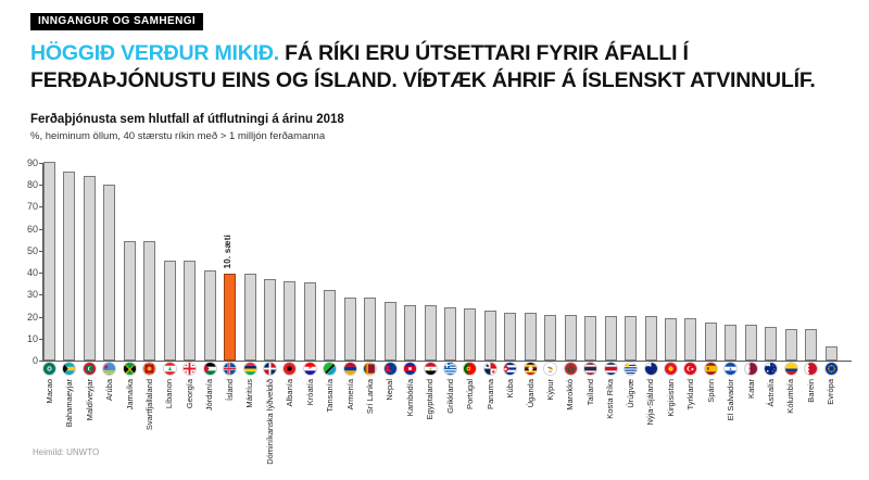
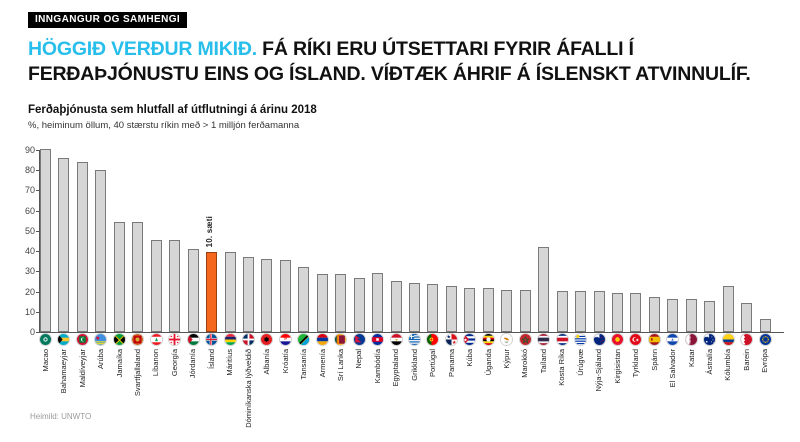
Kambódía: 25 -> 29
Taíland: 20 -> 42
Kólumbía: 14 -> 23
